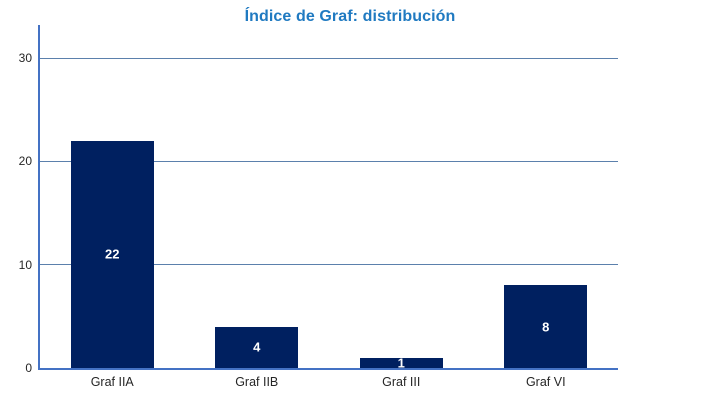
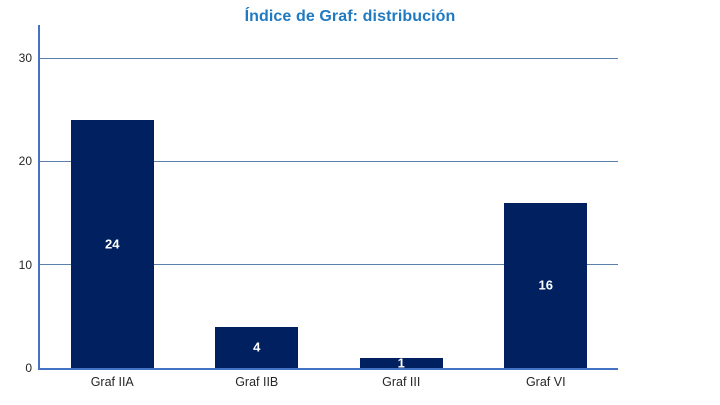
Graf IIA: 22 -> 24
Graf VI: 8 -> 16
